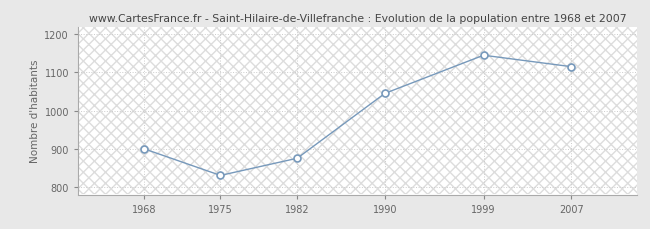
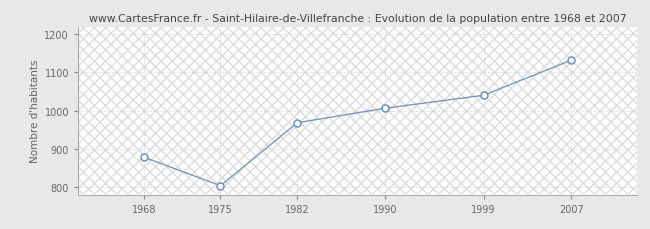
1968: 900 -> 878
1975: 830 -> 803
1982: 875 -> 968
1990: 1045 -> 1006
1999: 1145 -> 1040
2007: 1115 -> 1132
